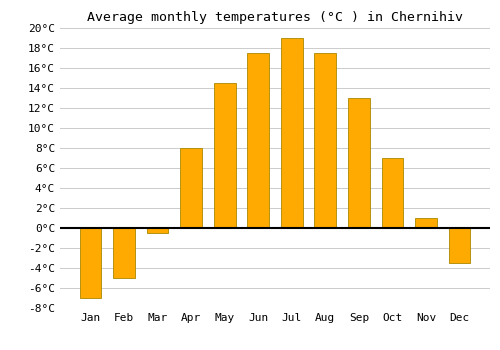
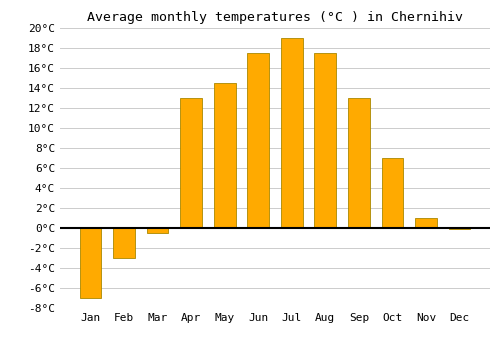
Feb: -5.0°C -> -3.0°C
Apr: 8.0°C -> 13.0°C
Dec: -3.5°C -> -0.1°C
